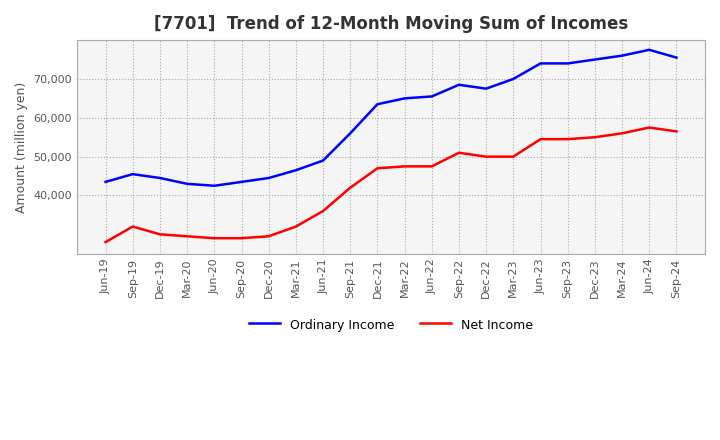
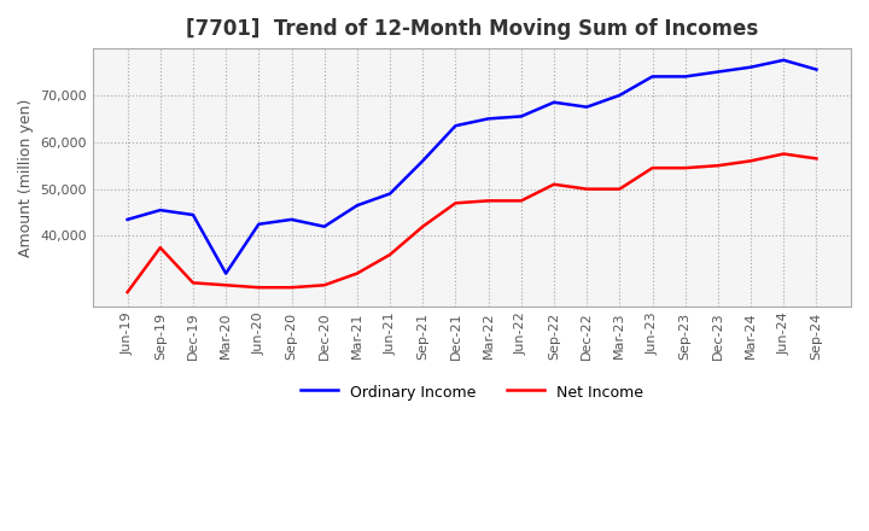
Net Income/Sep-19: 32,000 -> 37,500
Ordinary Income/Mar-20: 43,000 -> 32,000
Ordinary Income/Dec-20: 44,500 -> 42,000
